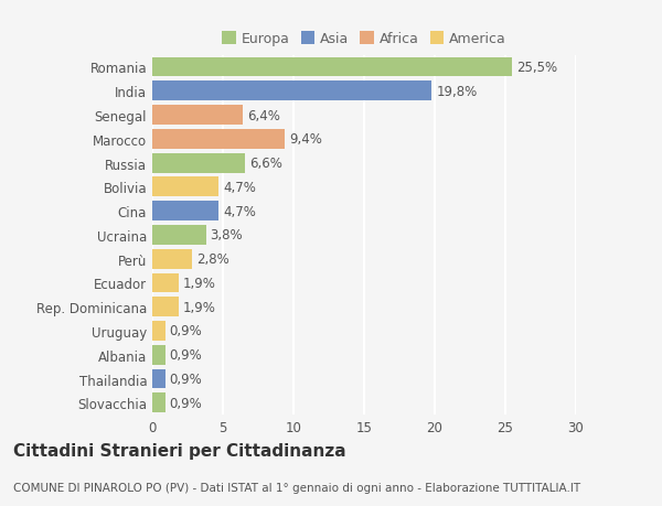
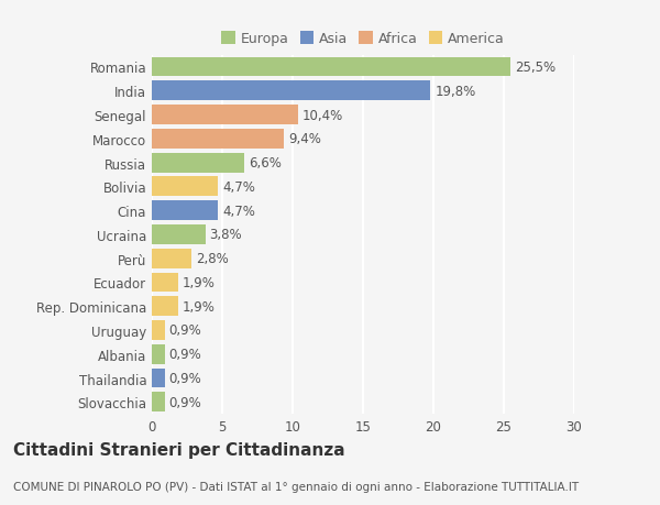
Senegal: 6,4% -> 10,4%
